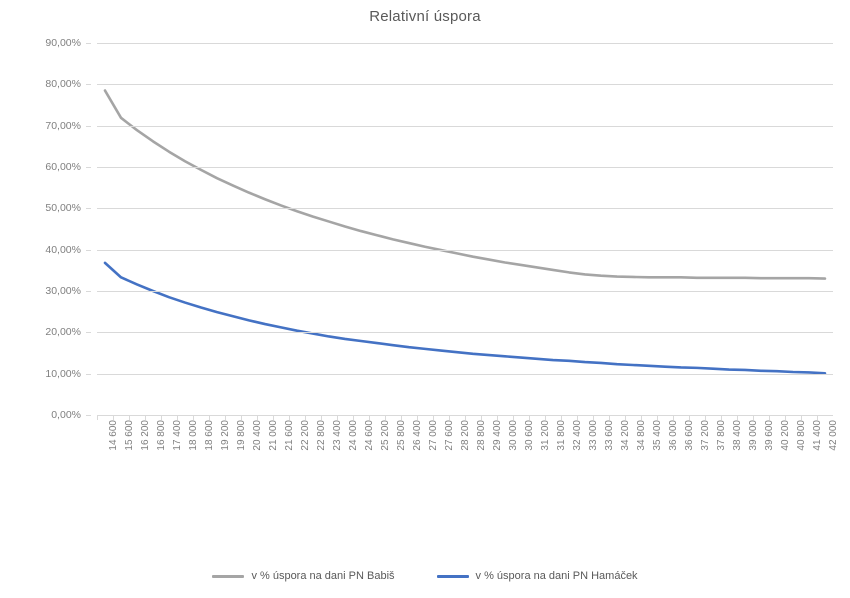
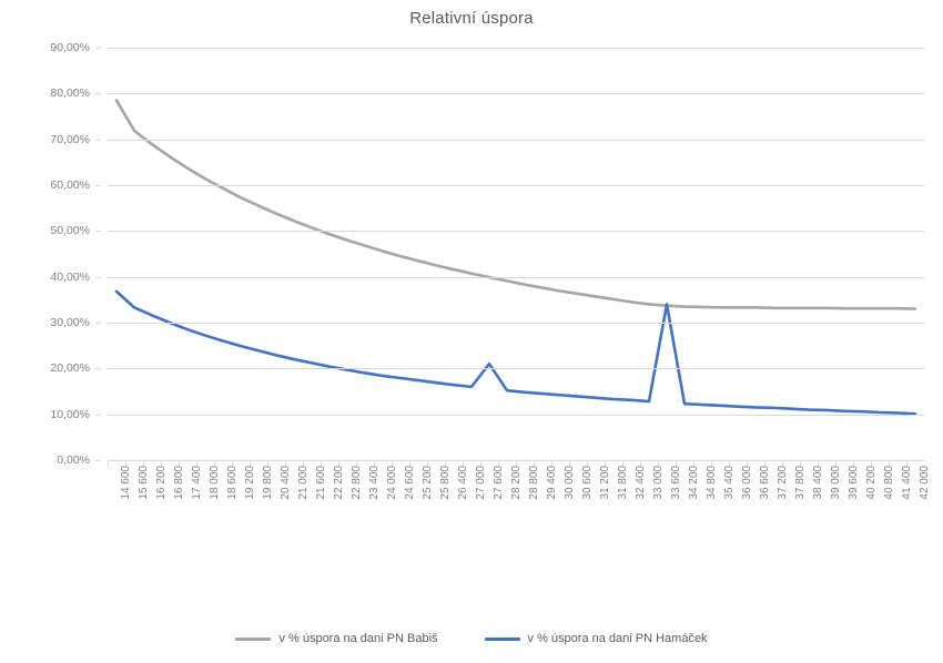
v % úspora na dani PN Hamáček/27 600: 16% -> 21%
v % úspora na dani PN Hamáček/33 600: 13% -> 34%
